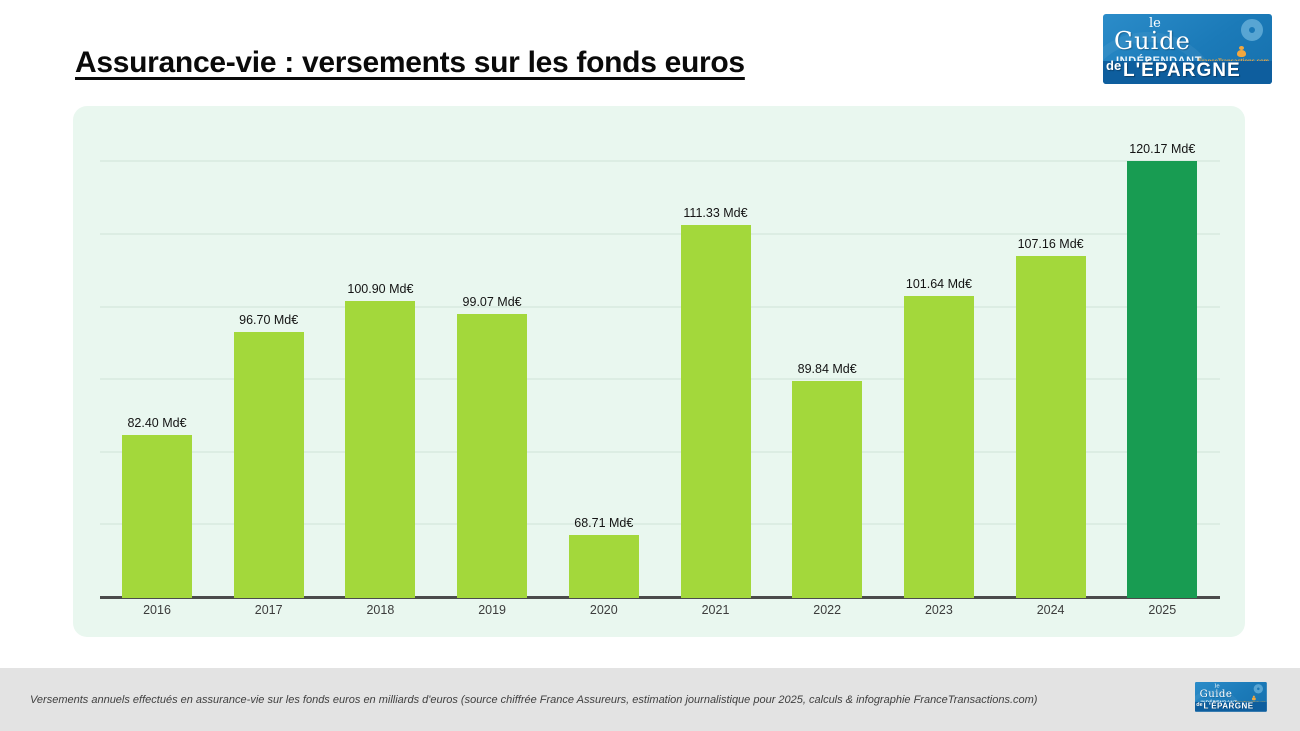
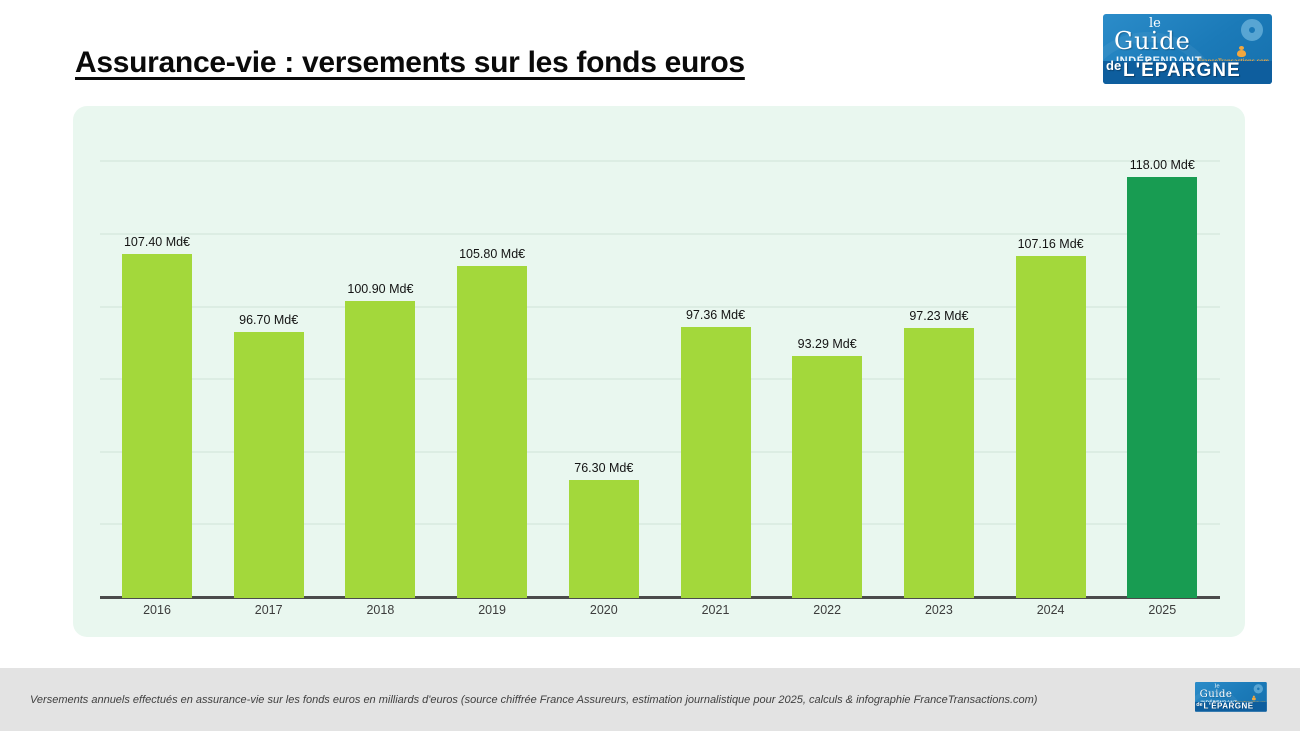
2016: 82.40 -> 107.40
2019: 99.07 -> 105.80
2020: 68.71 -> 76.30
2021: 111.33 -> 97.36
2022: 89.84 -> 93.29
2023: 101.64 -> 97.23
2025: 120.17 -> 118.00
